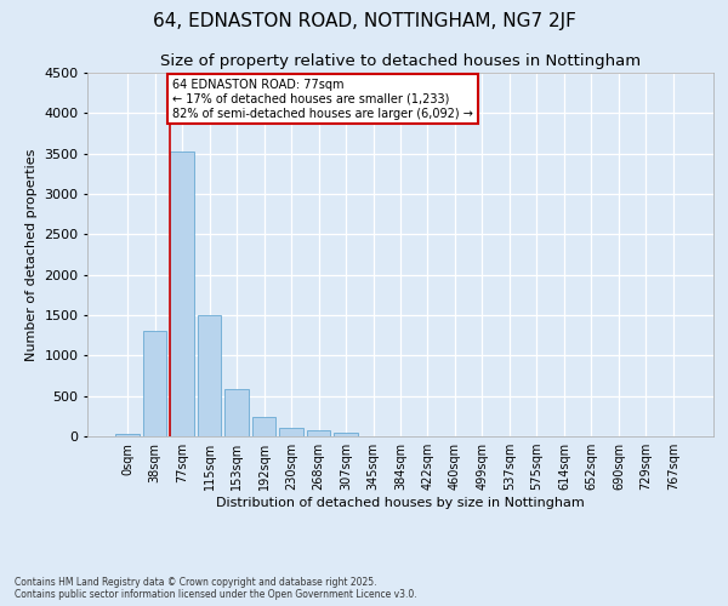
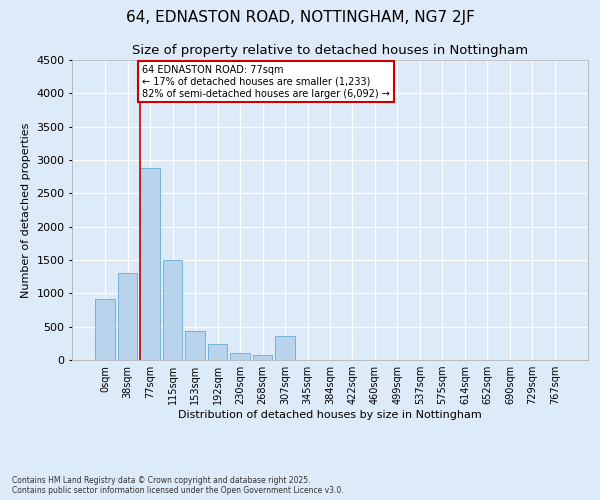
0sqm: 30 -> 920
77sqm: 3530 -> 2880
153sqm: 590 -> 440
307sqm: 40 -> 360
